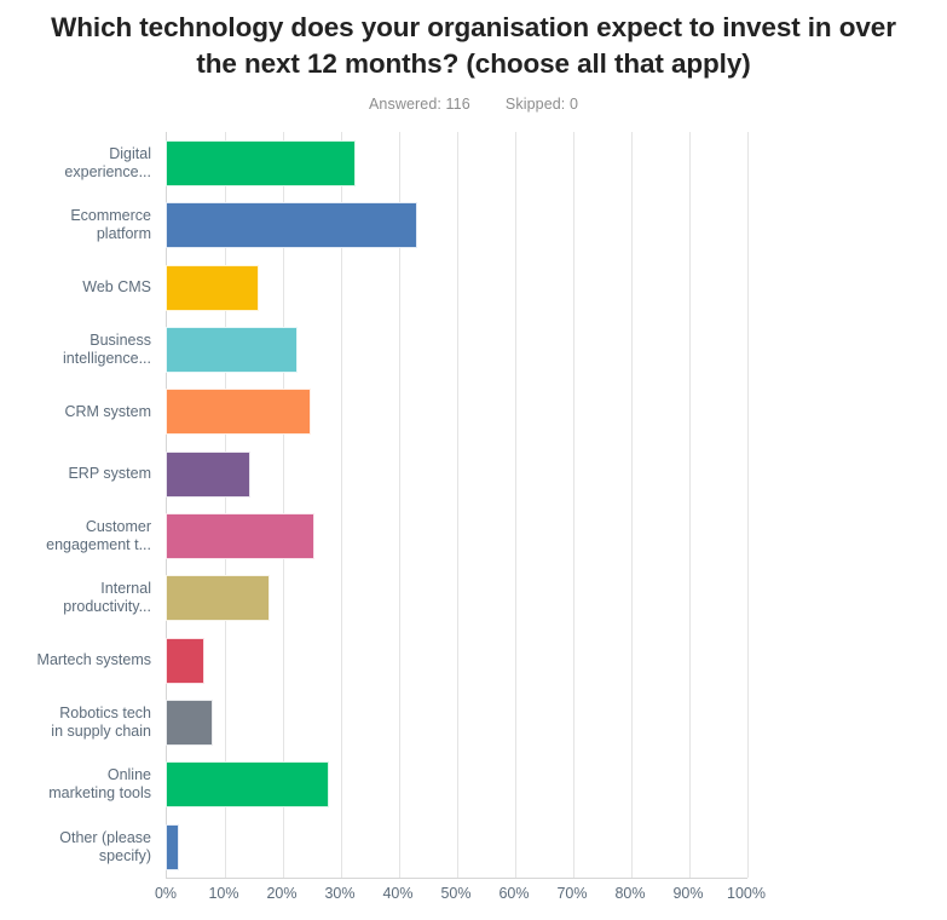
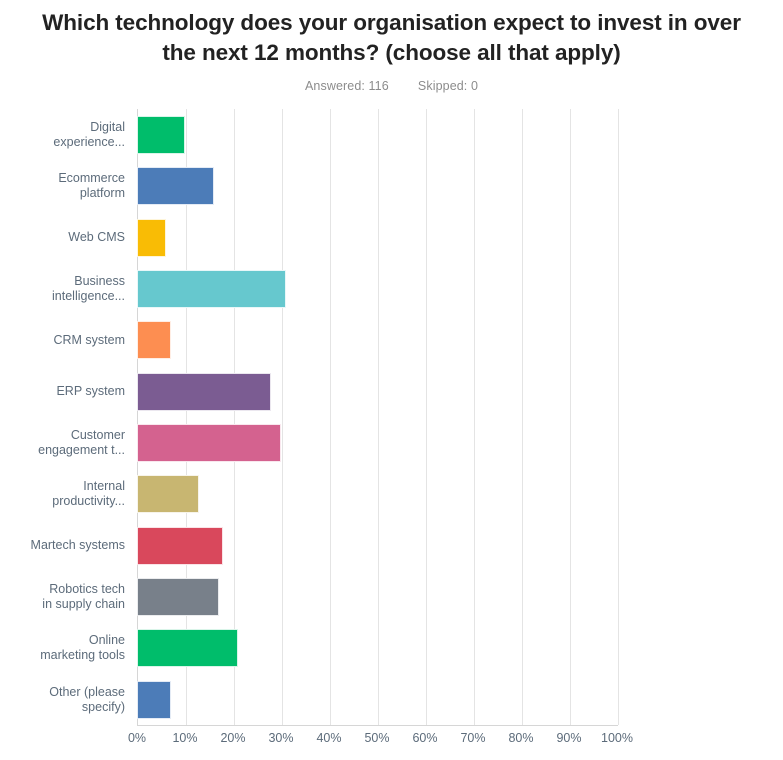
Digital experience...: 33% -> 10%
Ecommerce platform: 43% -> 16%
Web CMS: 16% -> 6%
Business intelligence...: 23% -> 31%
CRM system: 25% -> 7%
ERP system: 15% -> 28%
Customer engagement t...: 26% -> 30%
Internal productivity...: 18% -> 13%
Martech systems: 7% -> 18%
Robotics tech in supply chain: 8% -> 17%
Online marketing tools: 28% -> 21%
Other (please specify): 2% -> 7%
